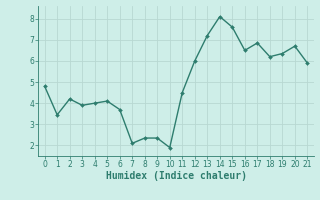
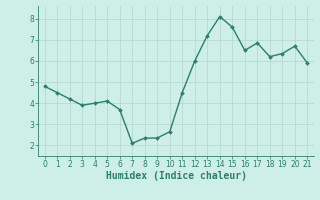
1: 3.45 -> 4.50
10: 1.90 -> 2.65
